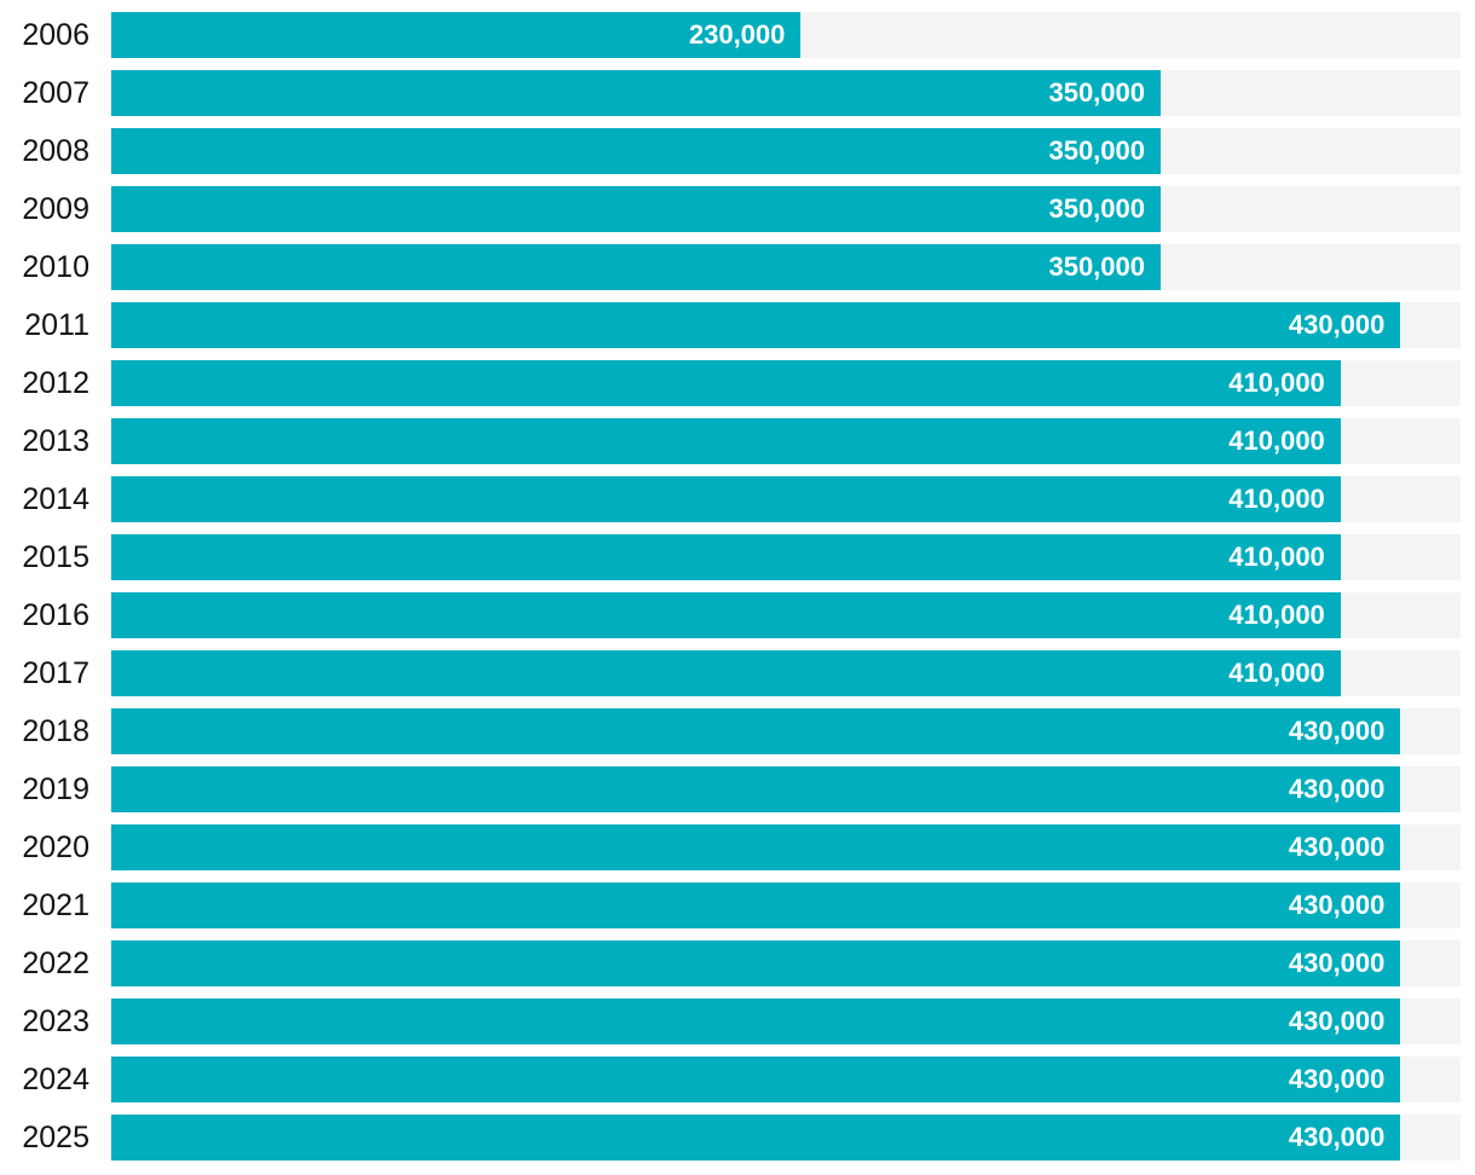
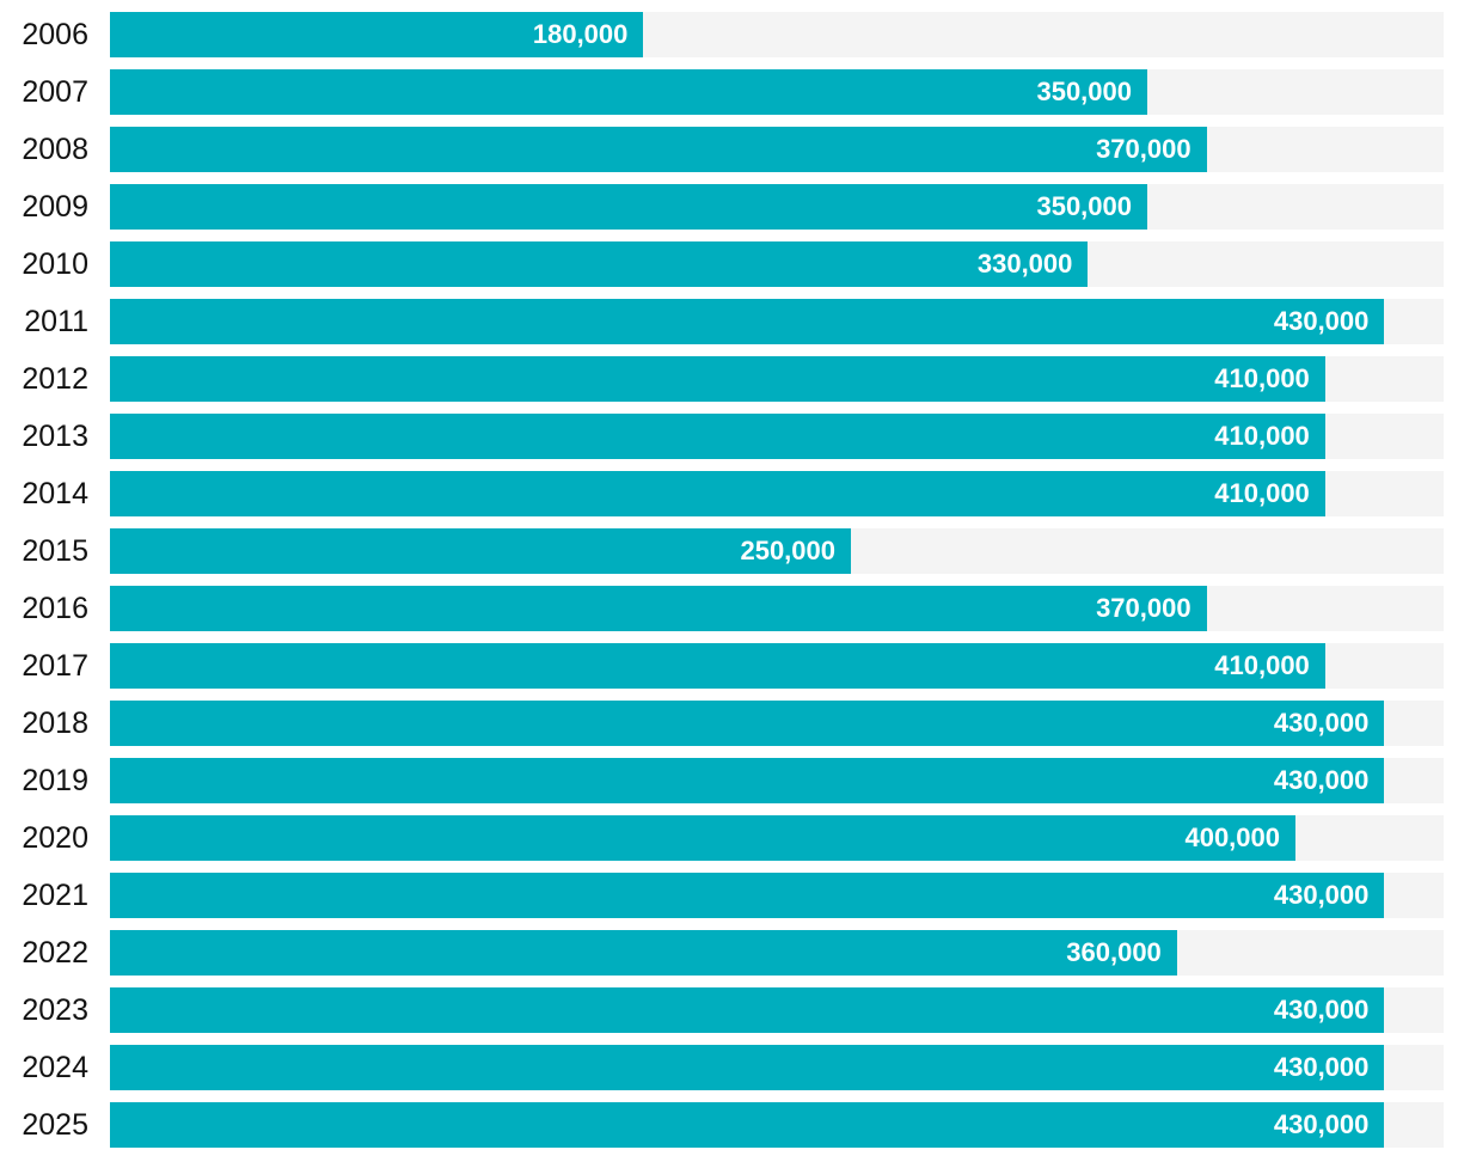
2006: 230,000 -> 180,000
2008: 350,000 -> 370,000
2010: 350,000 -> 330,000
2015: 410,000 -> 250,000
2016: 410,000 -> 370,000
2020: 430,000 -> 400,000
2022: 430,000 -> 360,000
